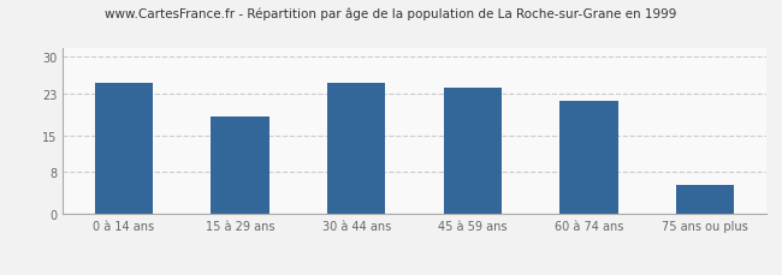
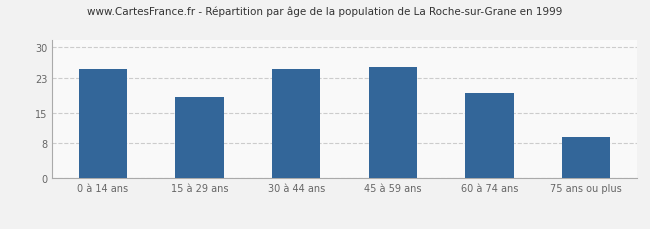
45 à 59 ans: 24.0 -> 25.5
60 à 74 ans: 21.5 -> 19.5
75 ans ou plus: 5.5 -> 9.5
